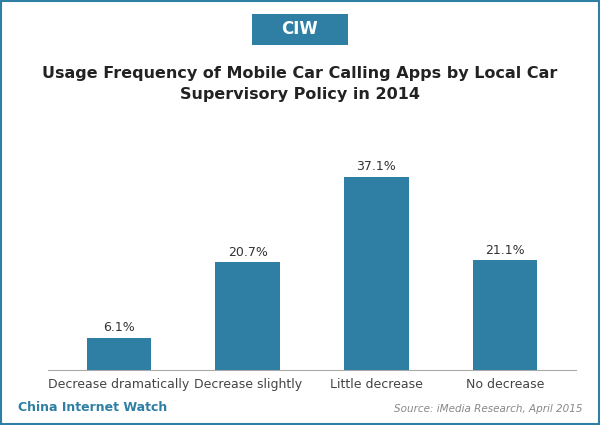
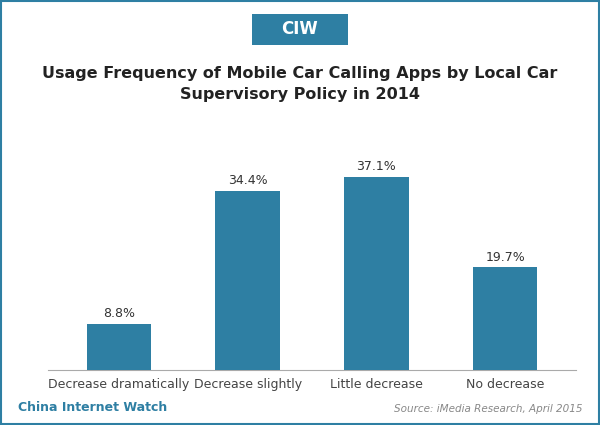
Decrease dramatically: 6.1% -> 8.8%
Decrease slightly: 20.7% -> 34.4%
No decrease: 21.1% -> 19.7%
